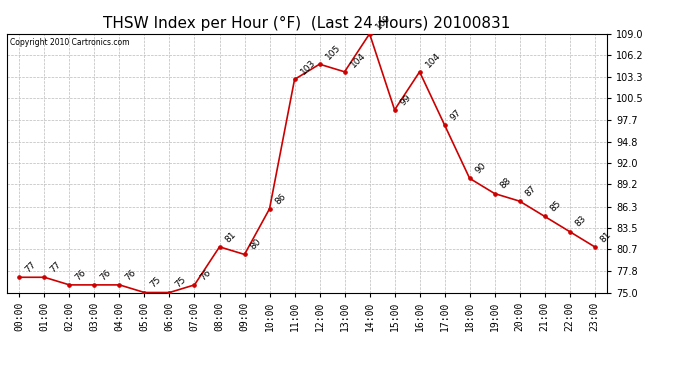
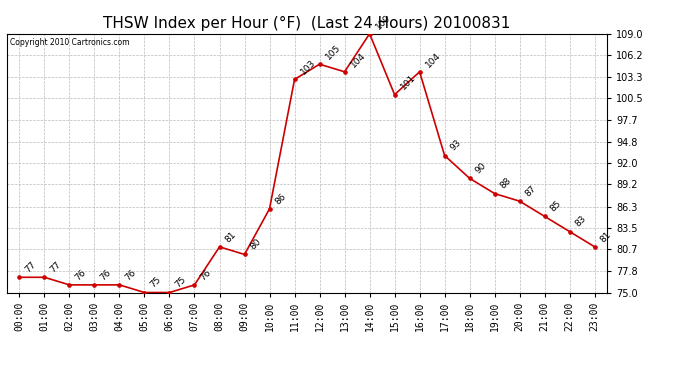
15:00: 99 -> 101
17:00: 97 -> 93
